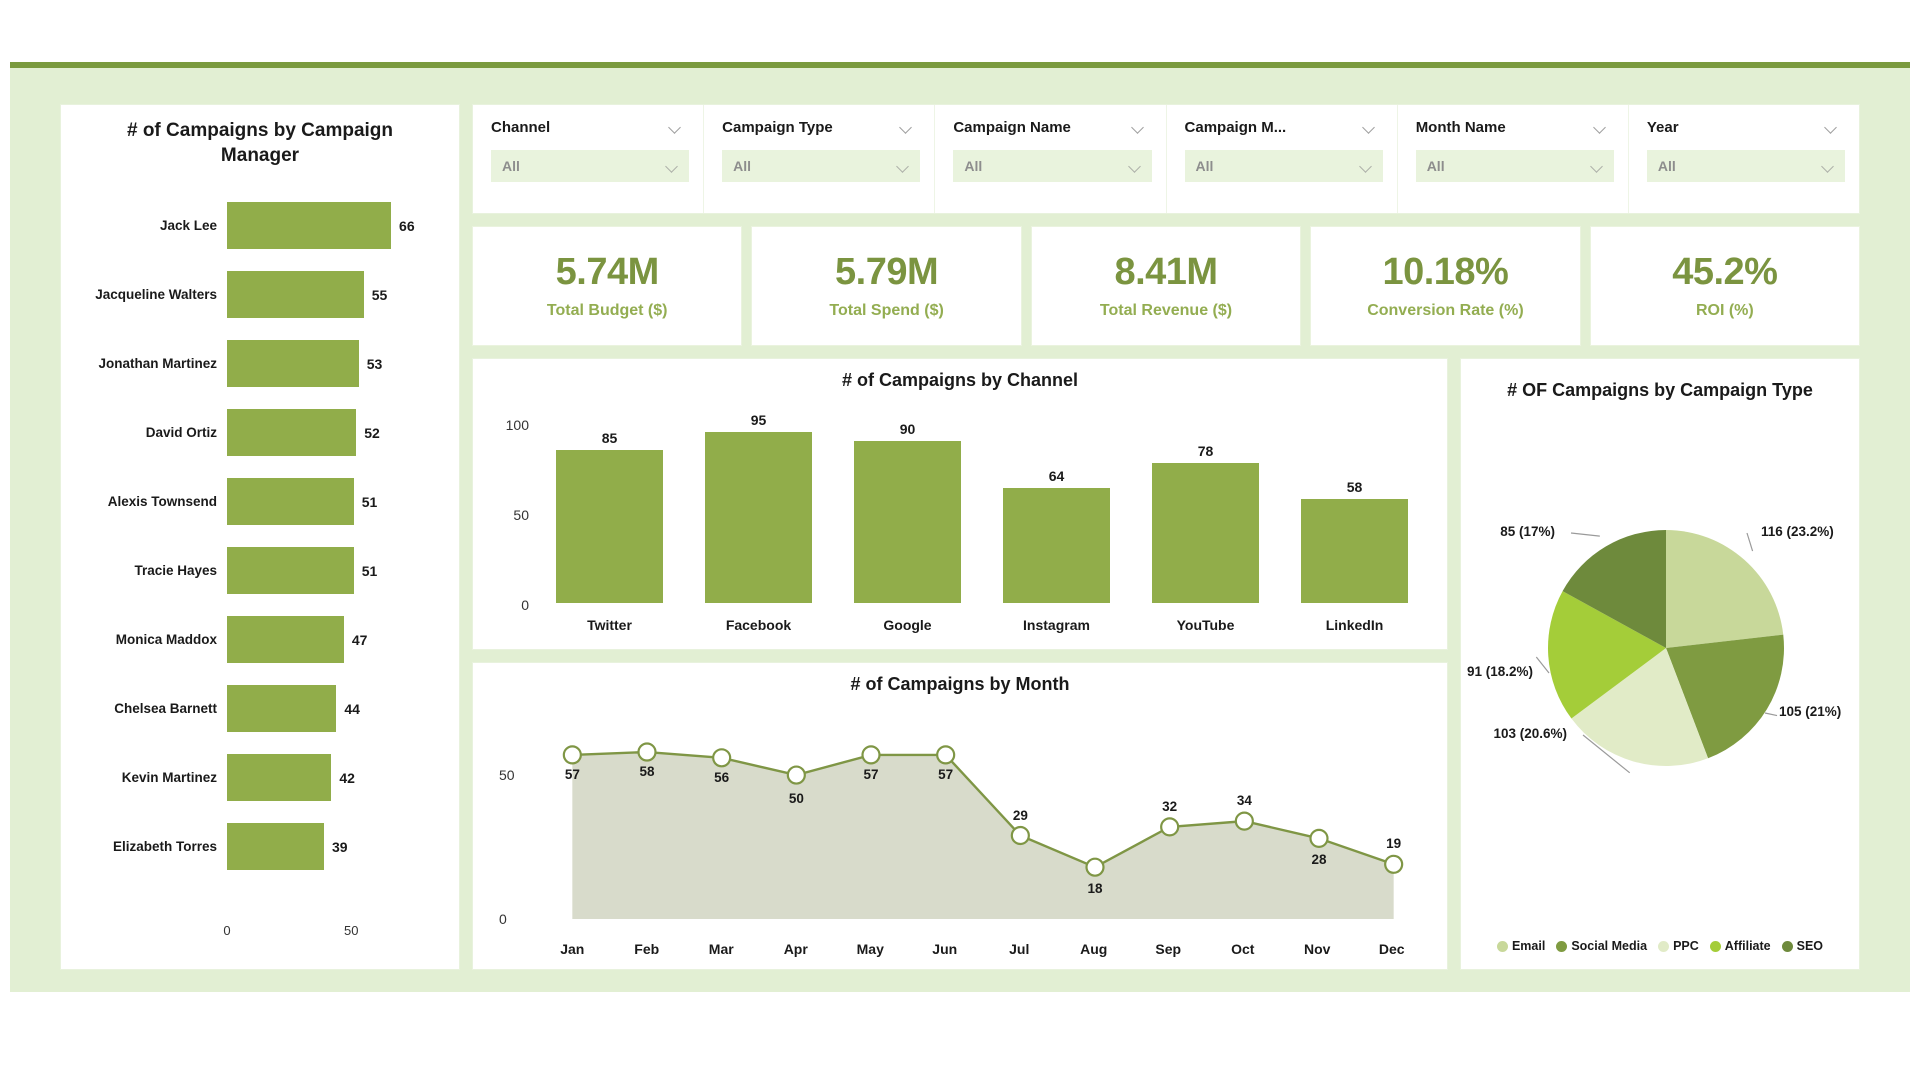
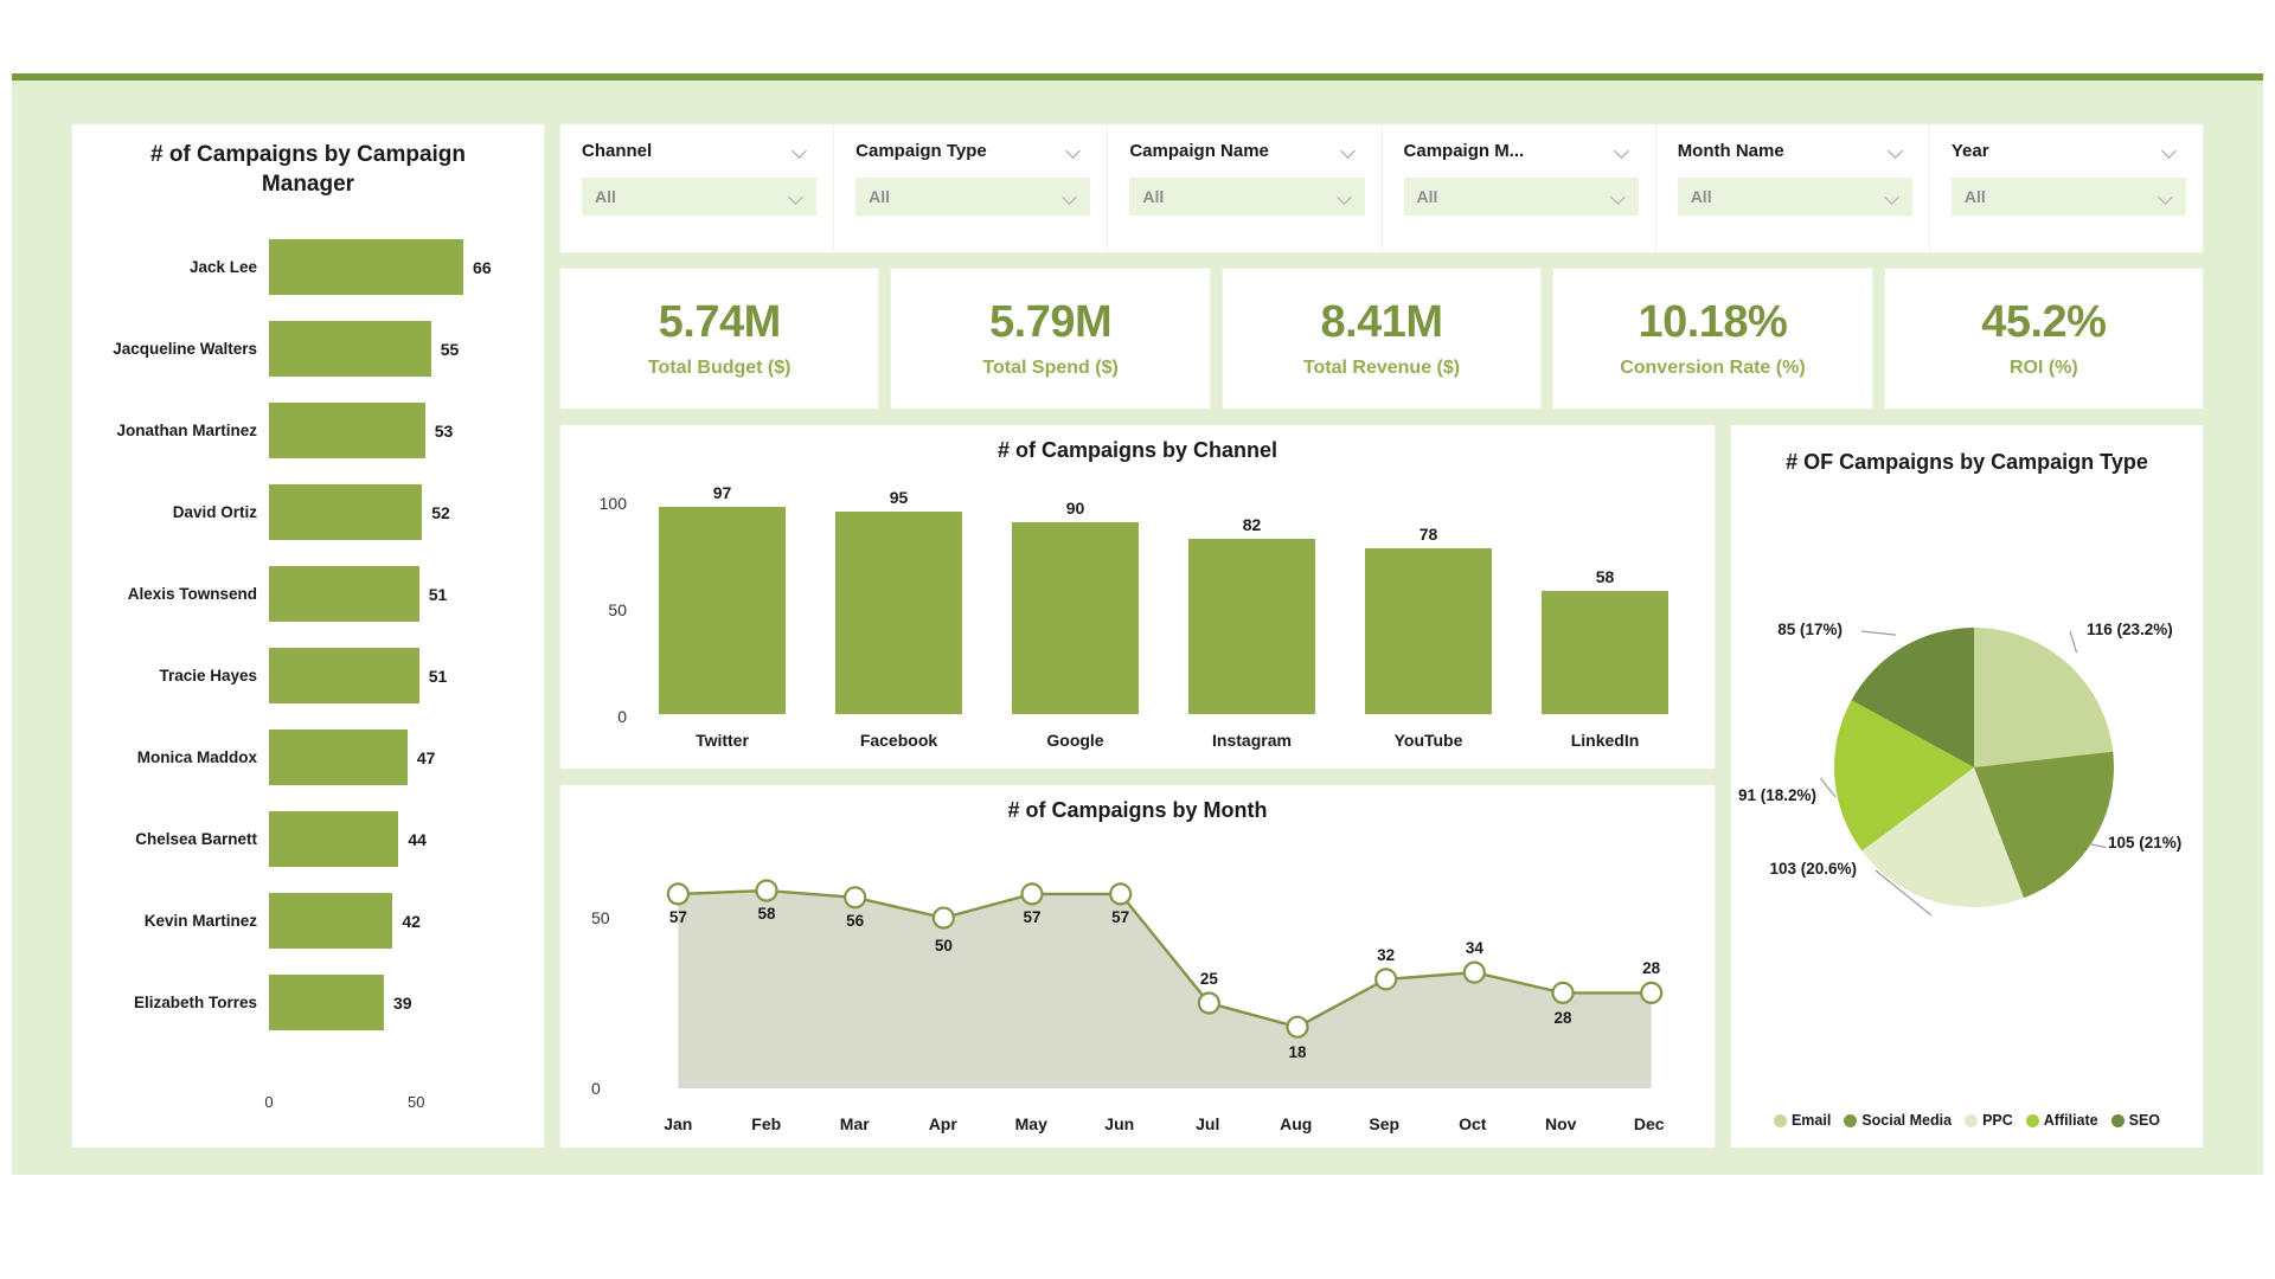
# of Campaigns by Channel/Twitter: 85 -> 97
# of Campaigns by Channel/Instagram: 64 -> 82
# of Campaigns by Month/Jul: 29 -> 25
# of Campaigns by Month/Dec: 19 -> 28
